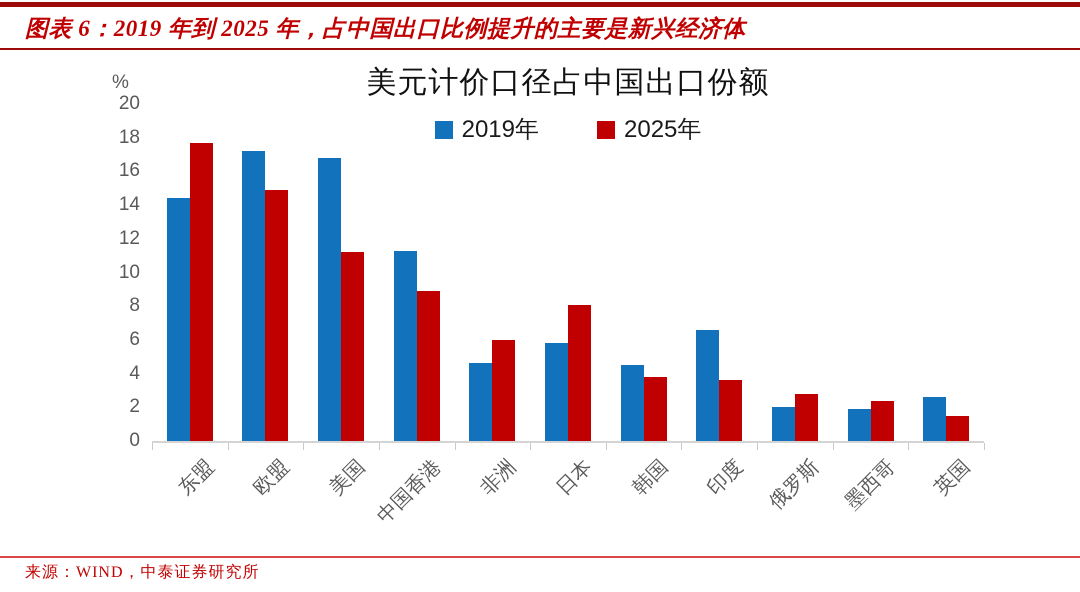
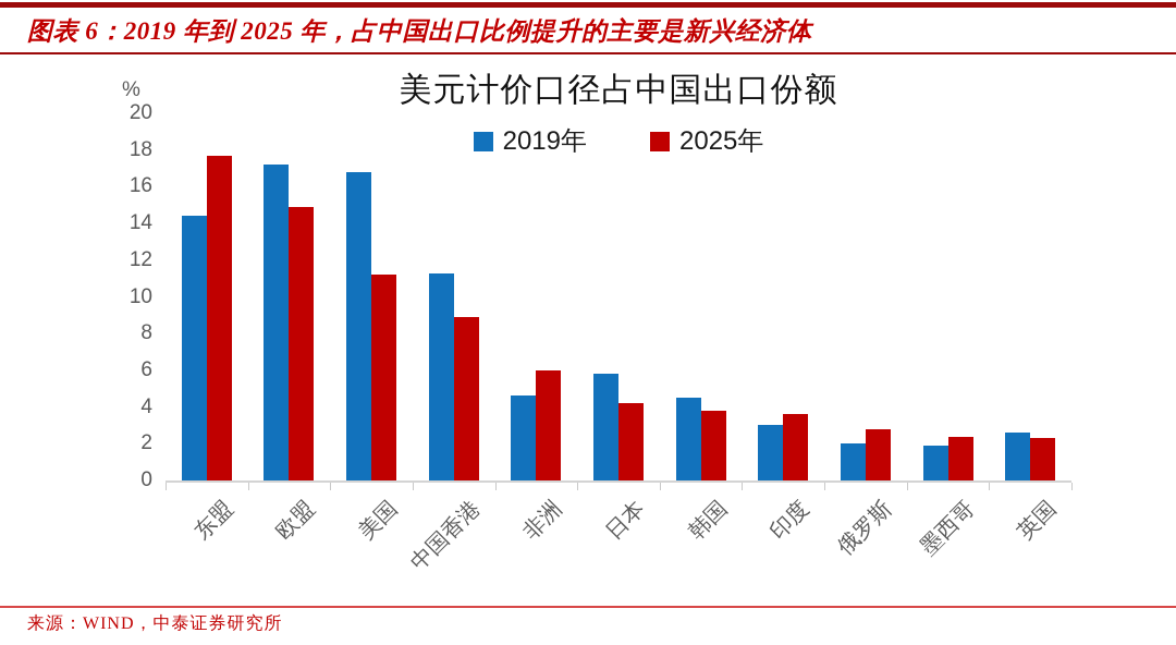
2025年/日本: 8.1 -> 4.2
2019年/印度: 6.6 -> 3.0
2025年/英国: 1.5 -> 2.3
